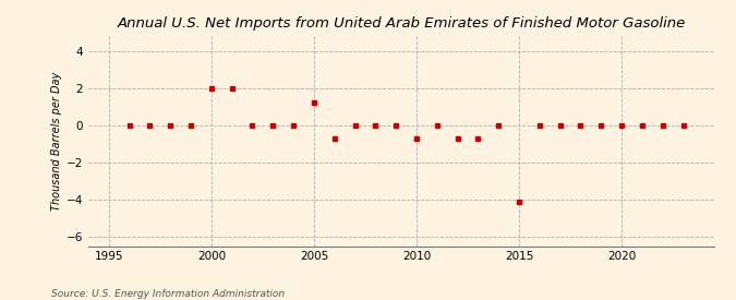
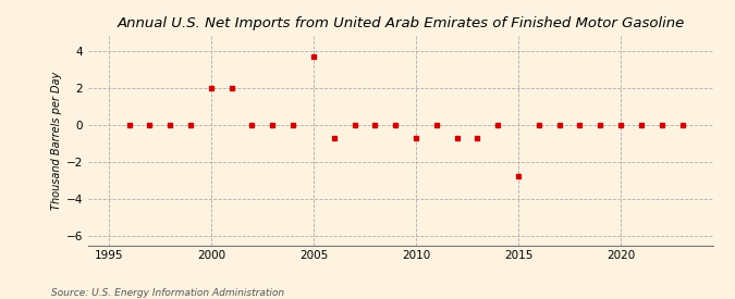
2005: 1.2 -> 3.7
2015: -4.1 -> -2.8
